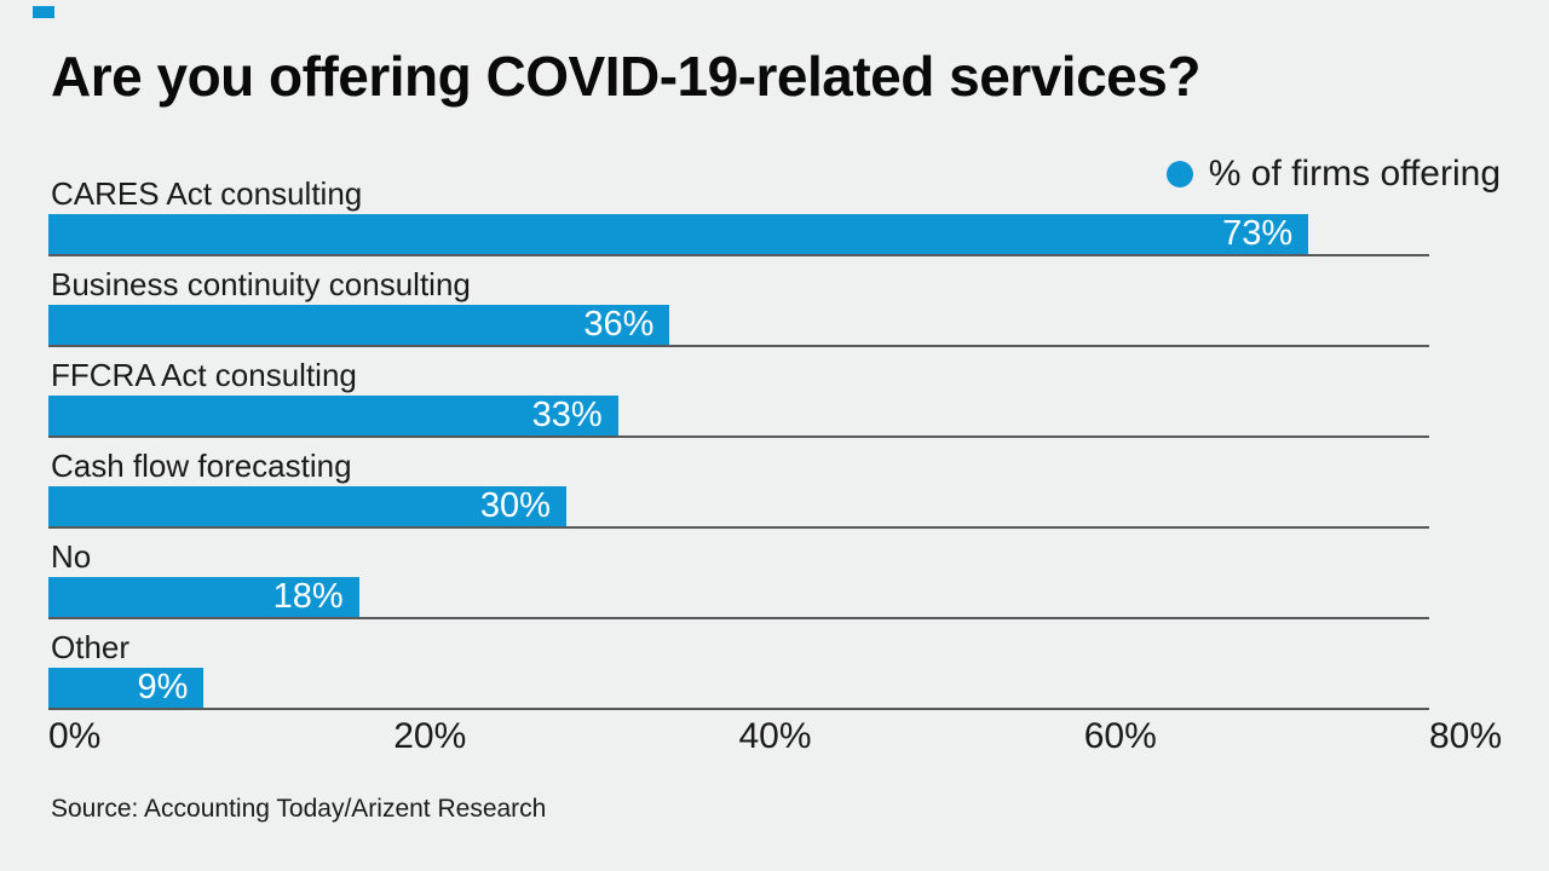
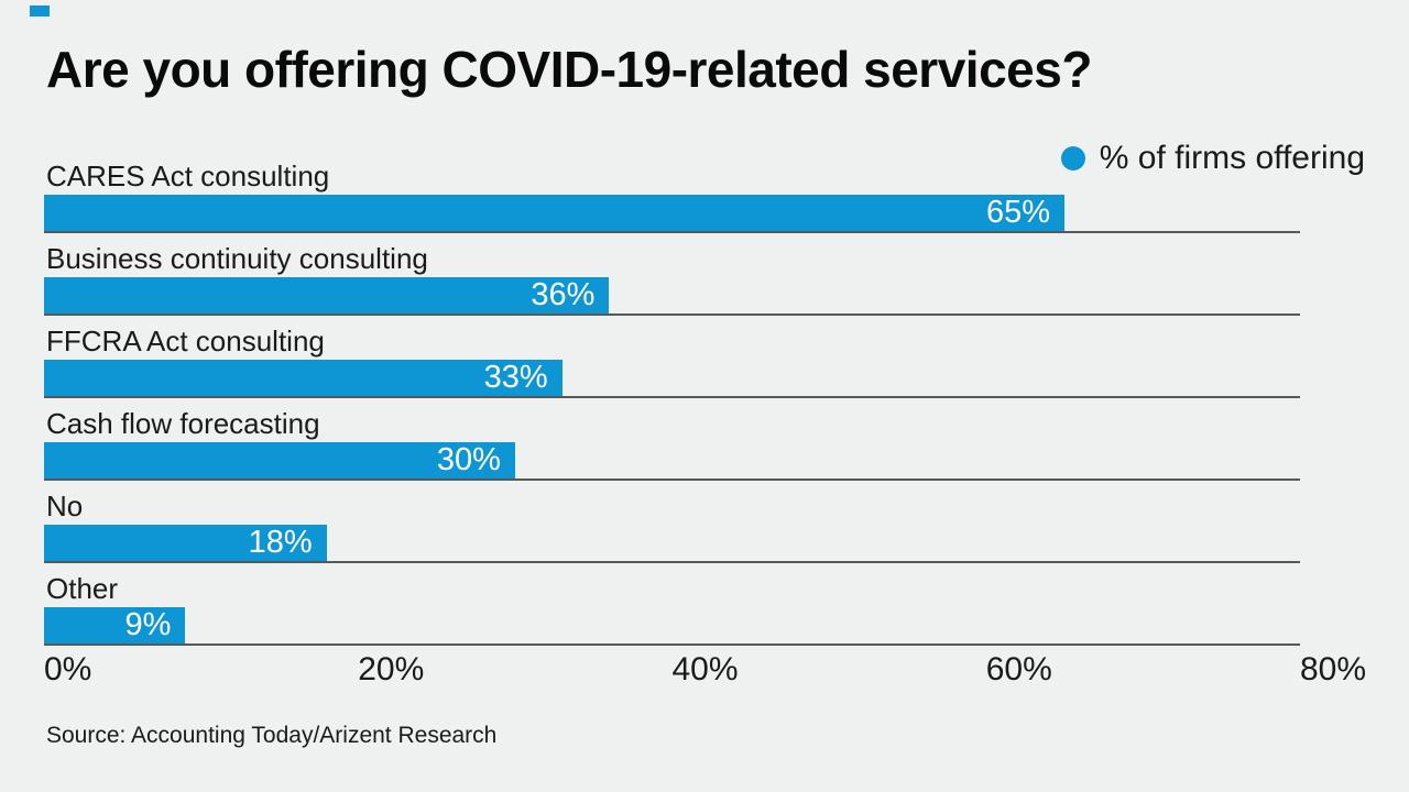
CARES Act consulting: 73% -> 65%
